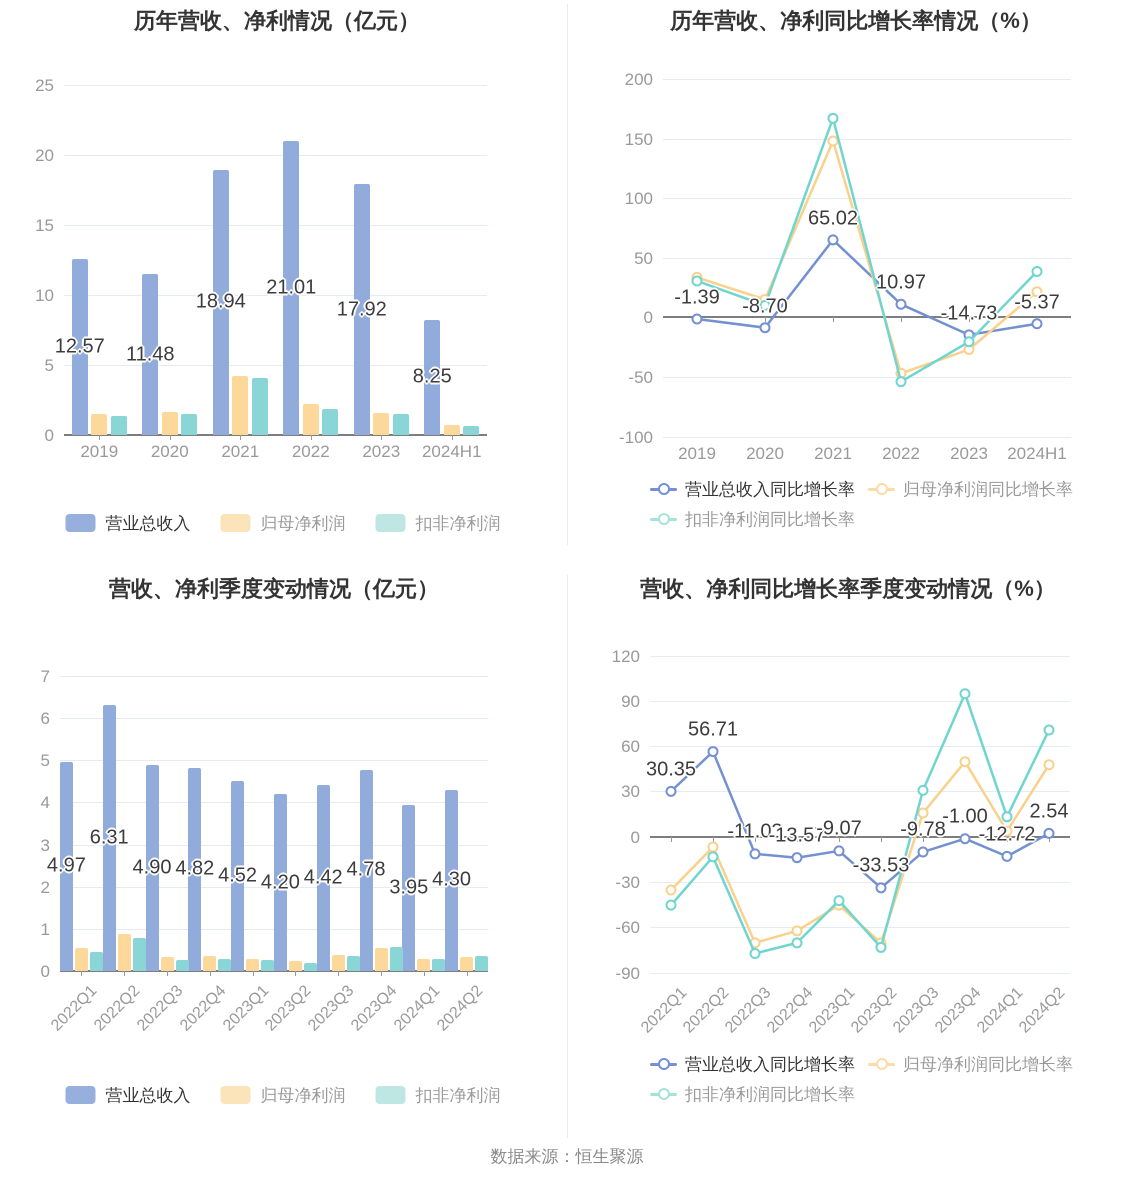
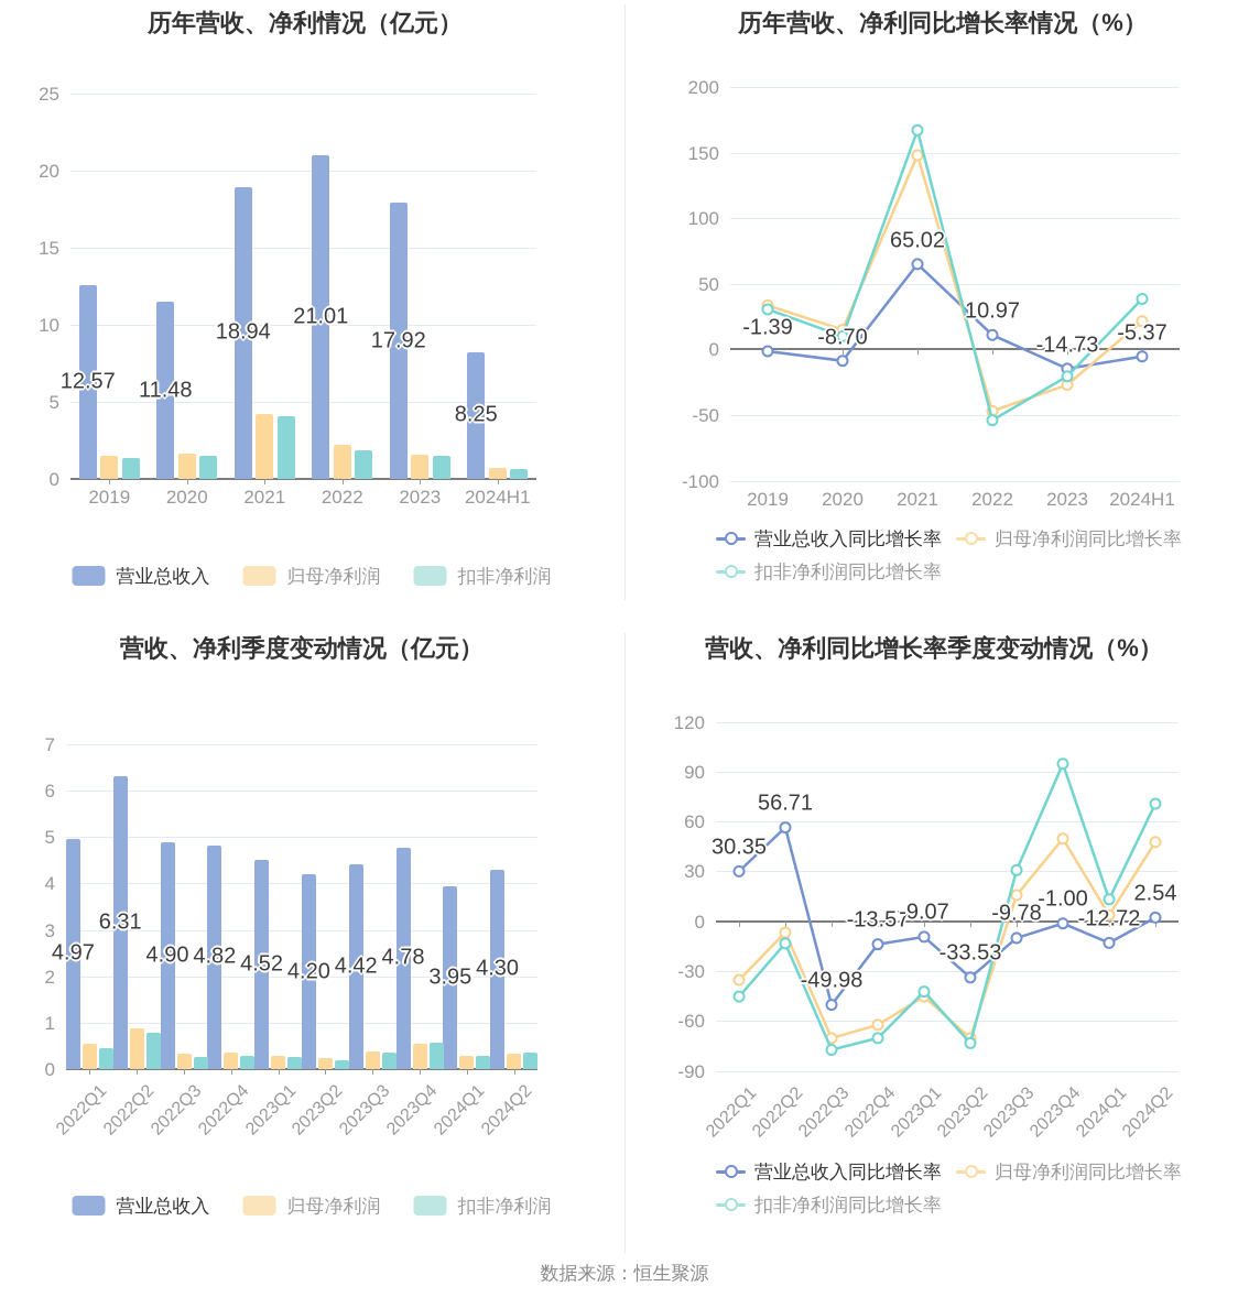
营收、净利同比增长率季度变动情况（%）/营业总收入同比增长率/2022Q3: -11.03 -> -49.98
